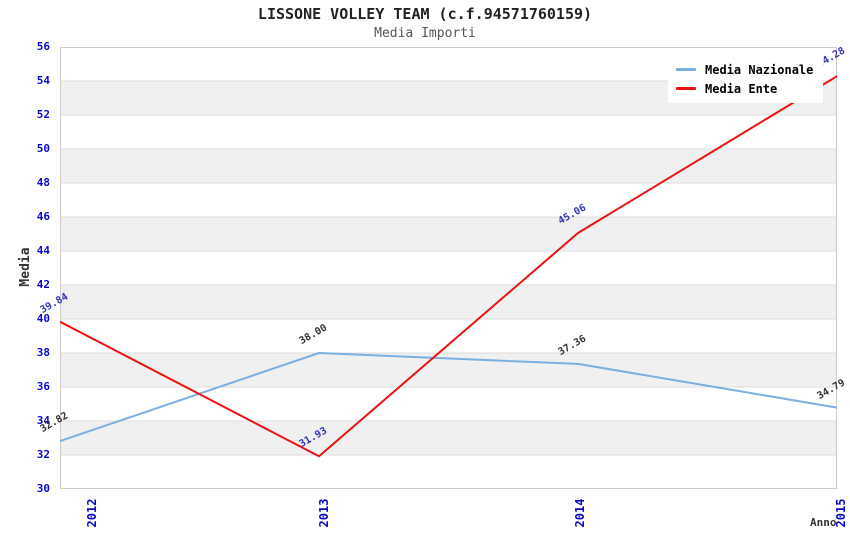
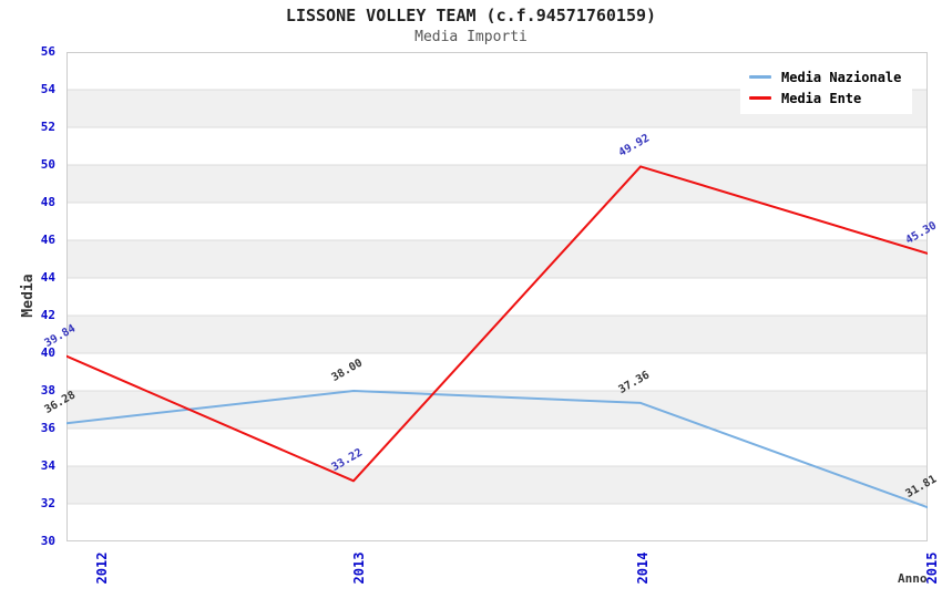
Media Nazionale/2012: 32.82 -> 36.28
Media Ente/2013: 31.93 -> 33.22
Media Ente/2014: 45.06 -> 49.92
Media Nazionale/2015: 34.79 -> 31.81
Media Ente/2015: 54.28 -> 45.30
